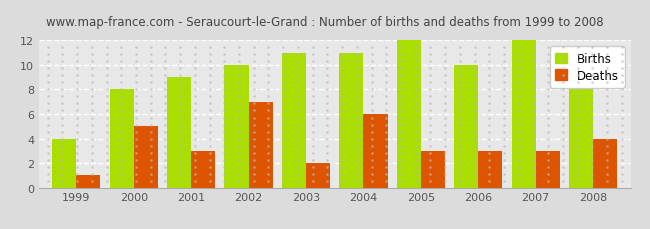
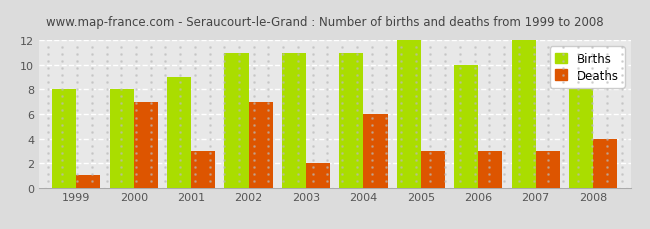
Births/1999: 4 -> 8
Deaths/2000: 5 -> 7
Births/2002: 10 -> 11
